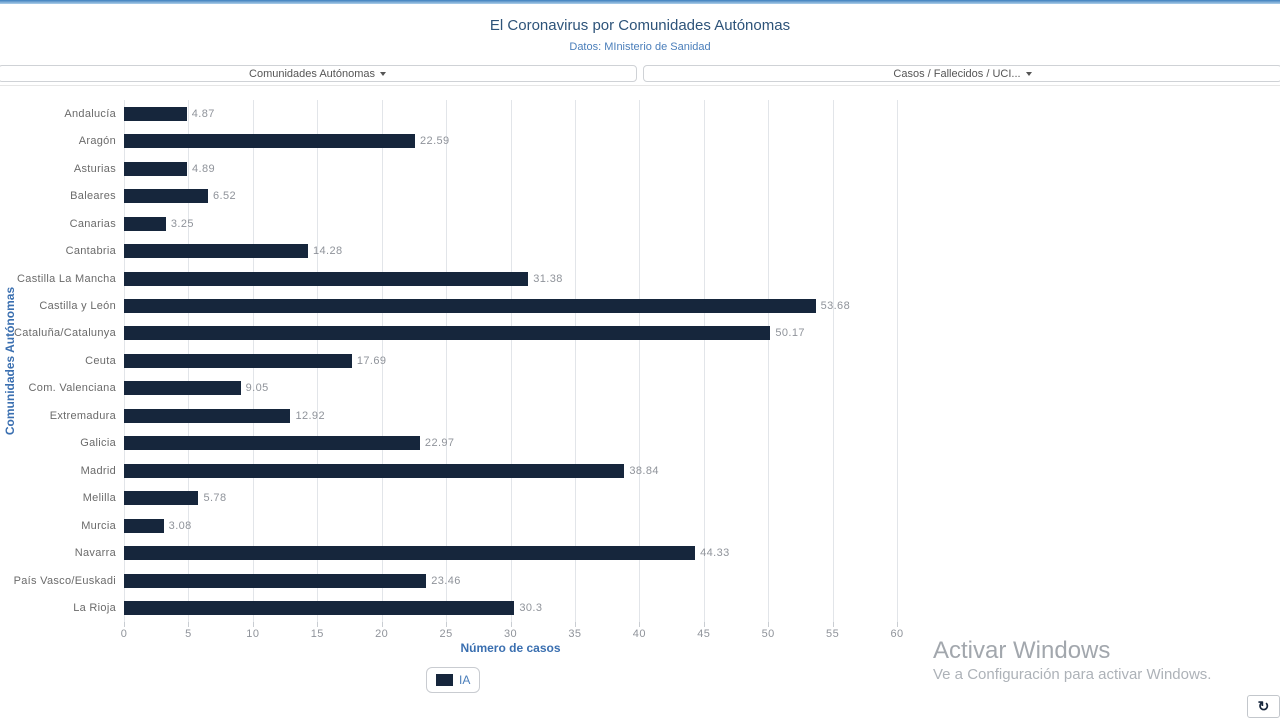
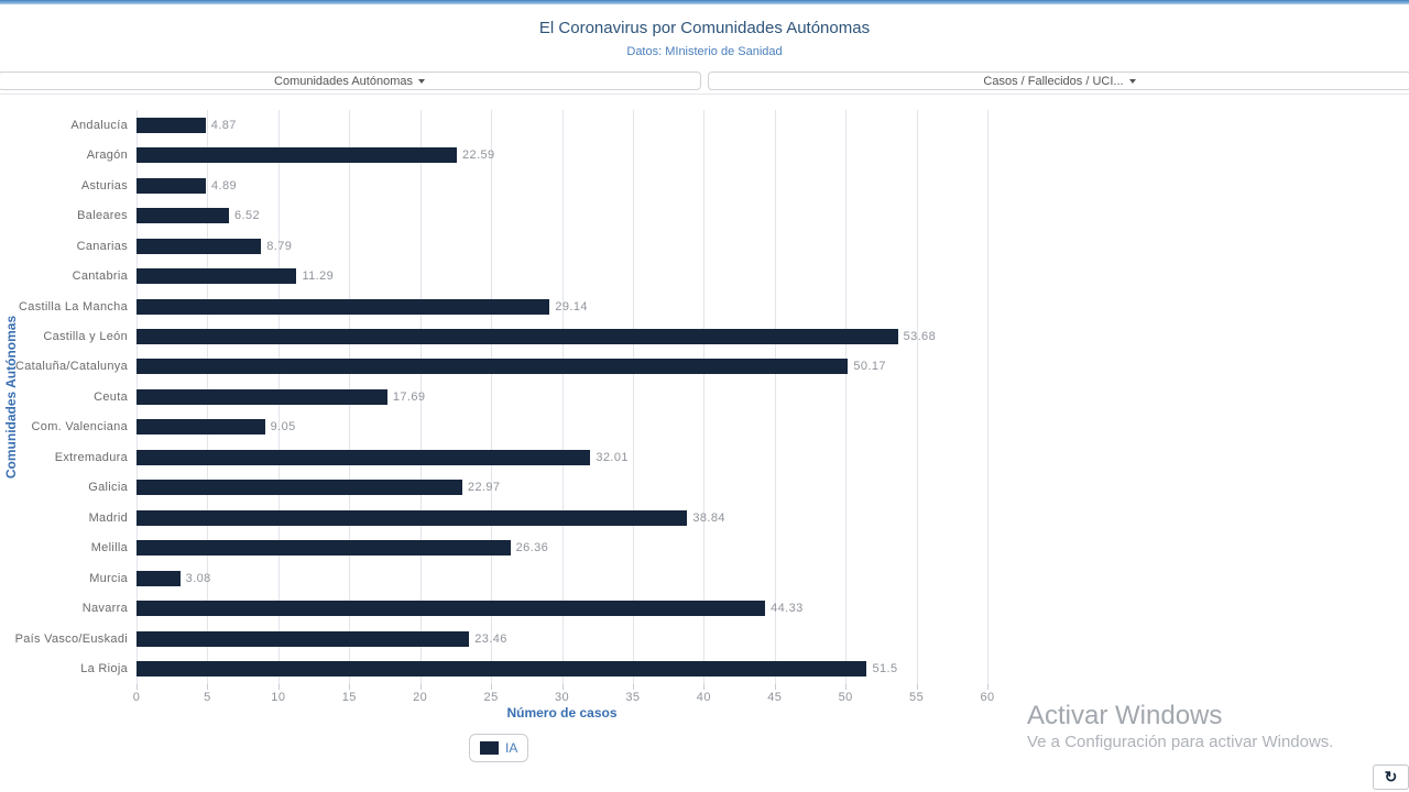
Canarias: 3.25 -> 8.79
Cantabria: 14.28 -> 11.29
Castilla La Mancha: 31.38 -> 29.14
Extremadura: 12.92 -> 32.01
Melilla: 5.78 -> 26.36
La Rioja: 30.3 -> 51.5
